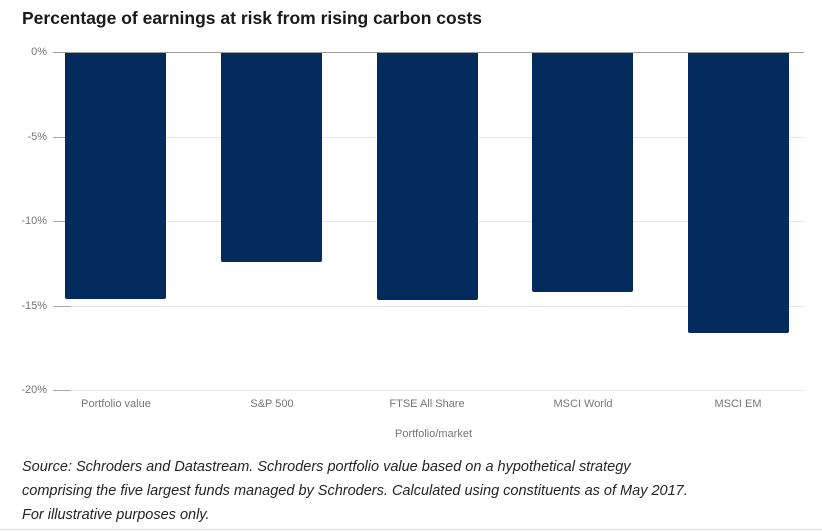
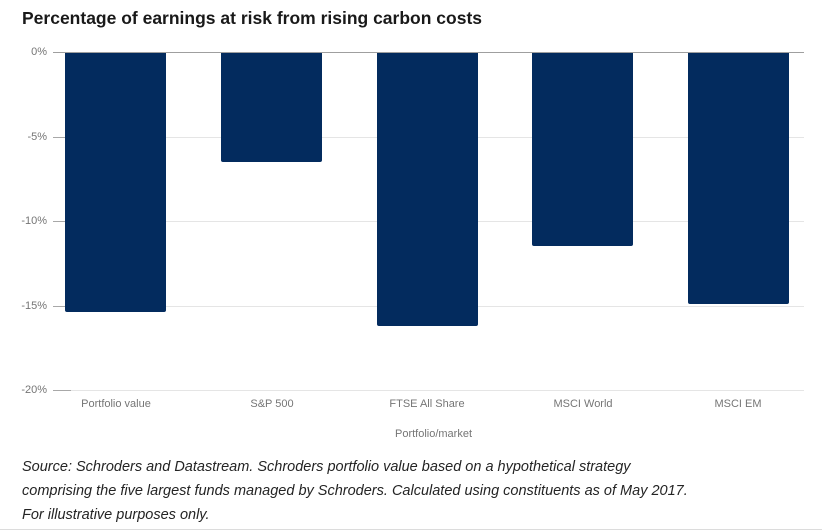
Portfolio value: -14.6% -> -15.4%
S&P 500: -12.4% -> -6.5%
FTSE All Share: -14.7% -> -16.2%
MSCI World: -14.2% -> -11.5%
MSCI EM: -16.6% -> -14.9%
